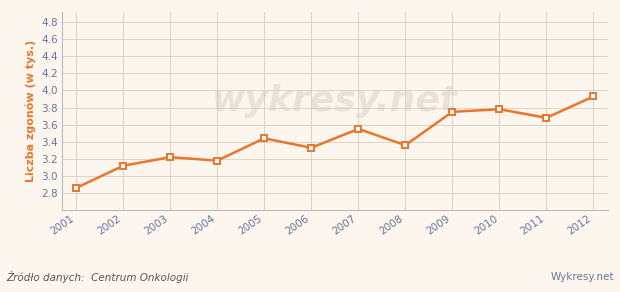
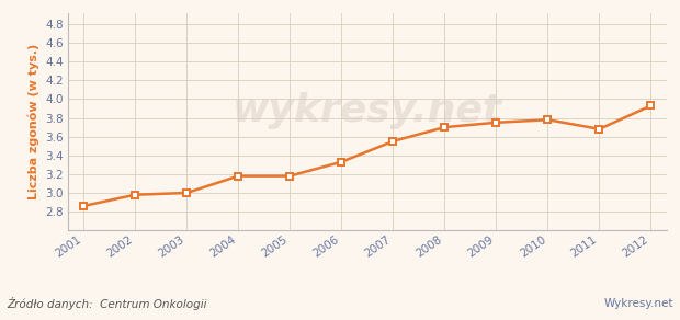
2002: 3.12 -> 2.98
2003: 3.22 -> 3.00
2005: 3.44 -> 3.18
2008: 3.36 -> 3.70
